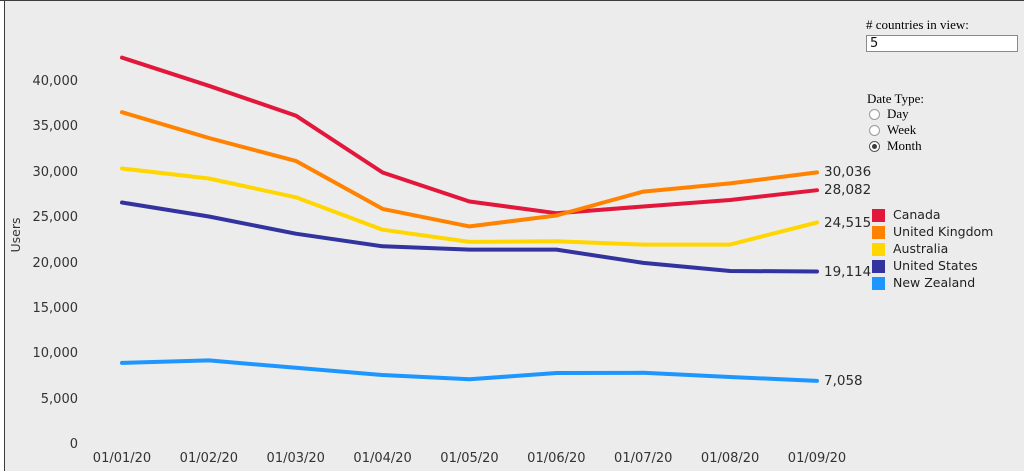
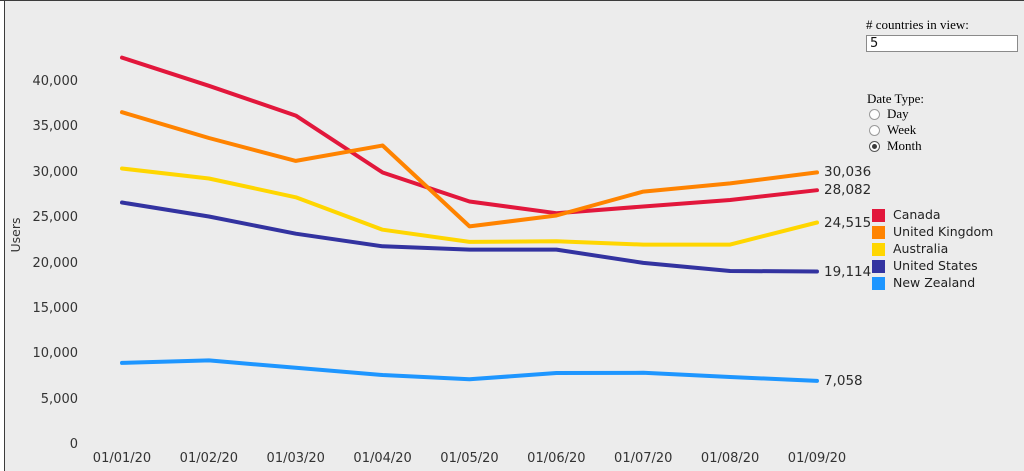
United Kingdom/01/04/20: 26000 -> 33000
